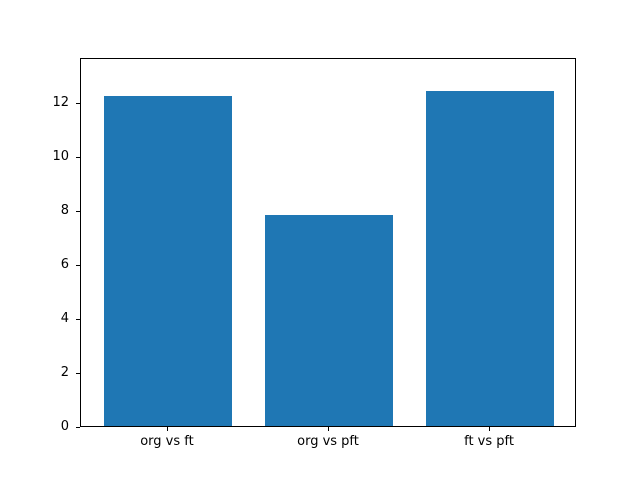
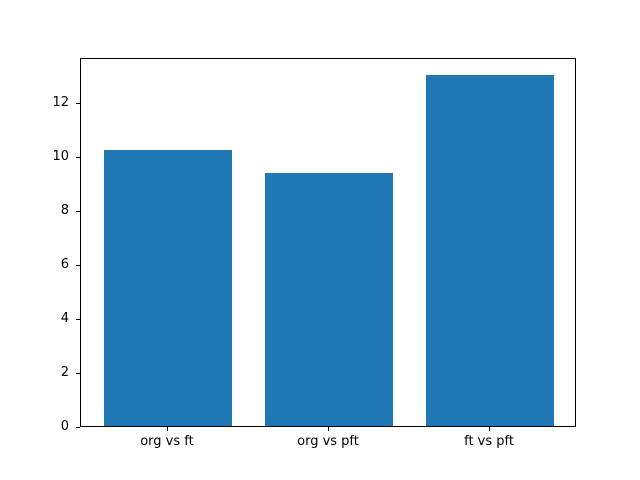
org vs ft: 12.2 -> 10.2
org vs pft: 7.8 -> 9.3
ft vs pft: 12.4 -> 13.0
